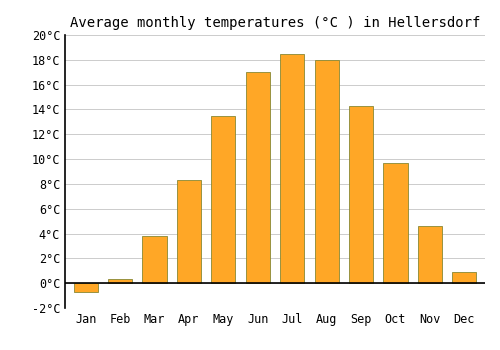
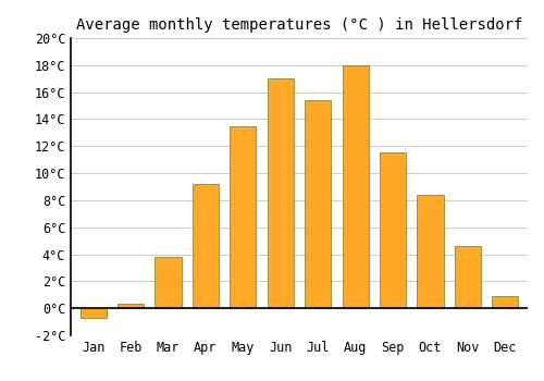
Apr: 8.3°C -> 9.2°C
Jul: 18.5°C -> 15.4°C
Sep: 14.3°C -> 11.5°C
Oct: 9.7°C -> 8.4°C
